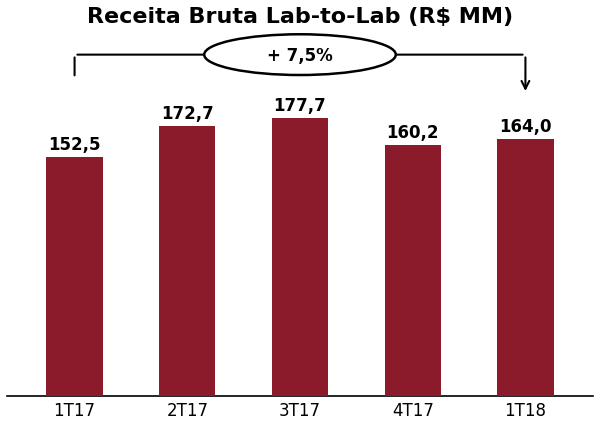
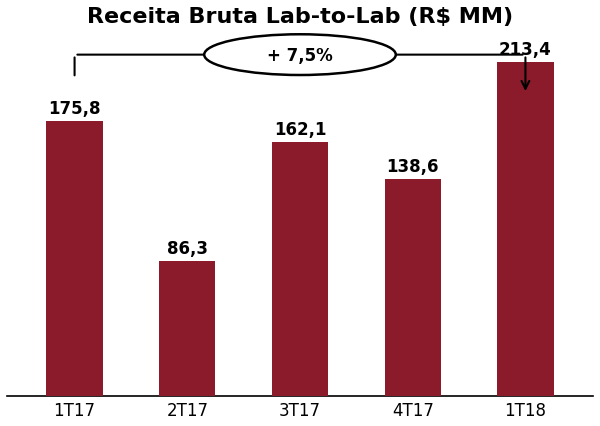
1T17: 152,5 -> 175,8
2T17: 172,7 -> 86,3
3T17: 177,7 -> 162,1
4T17: 160,2 -> 138,6
1T18: 164,0 -> 213,4
